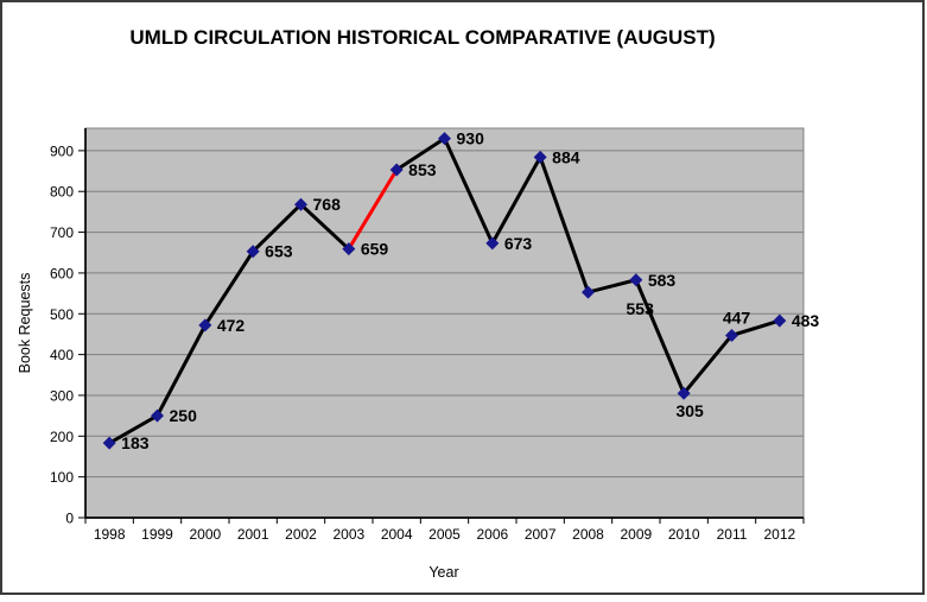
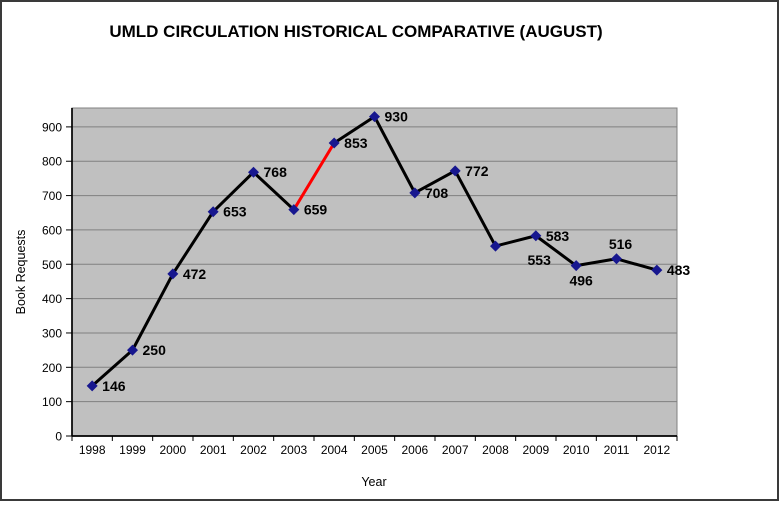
1998: 183 -> 146
2006: 673 -> 708
2007: 884 -> 772
2010: 305 -> 496
2011: 447 -> 516
